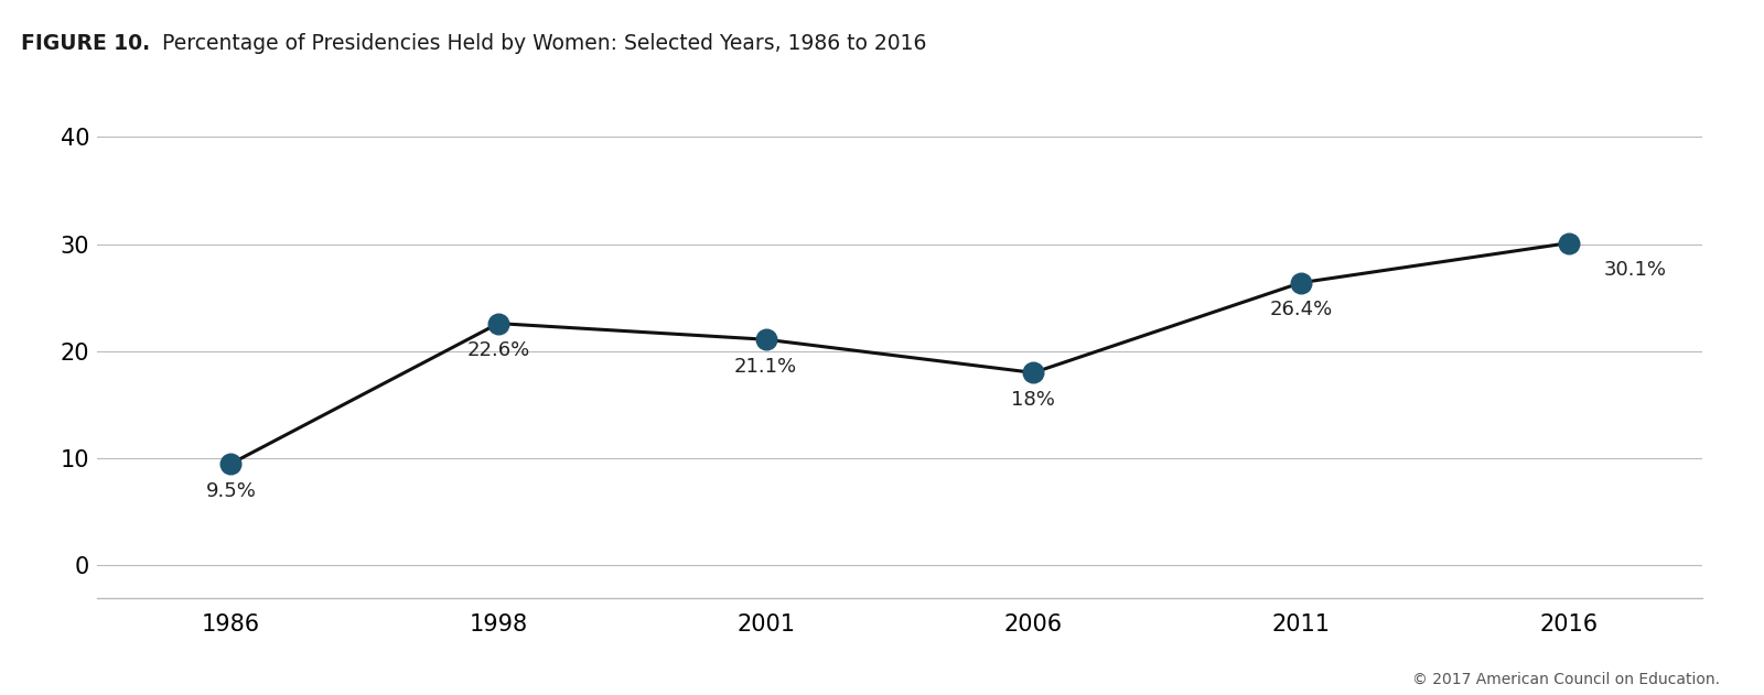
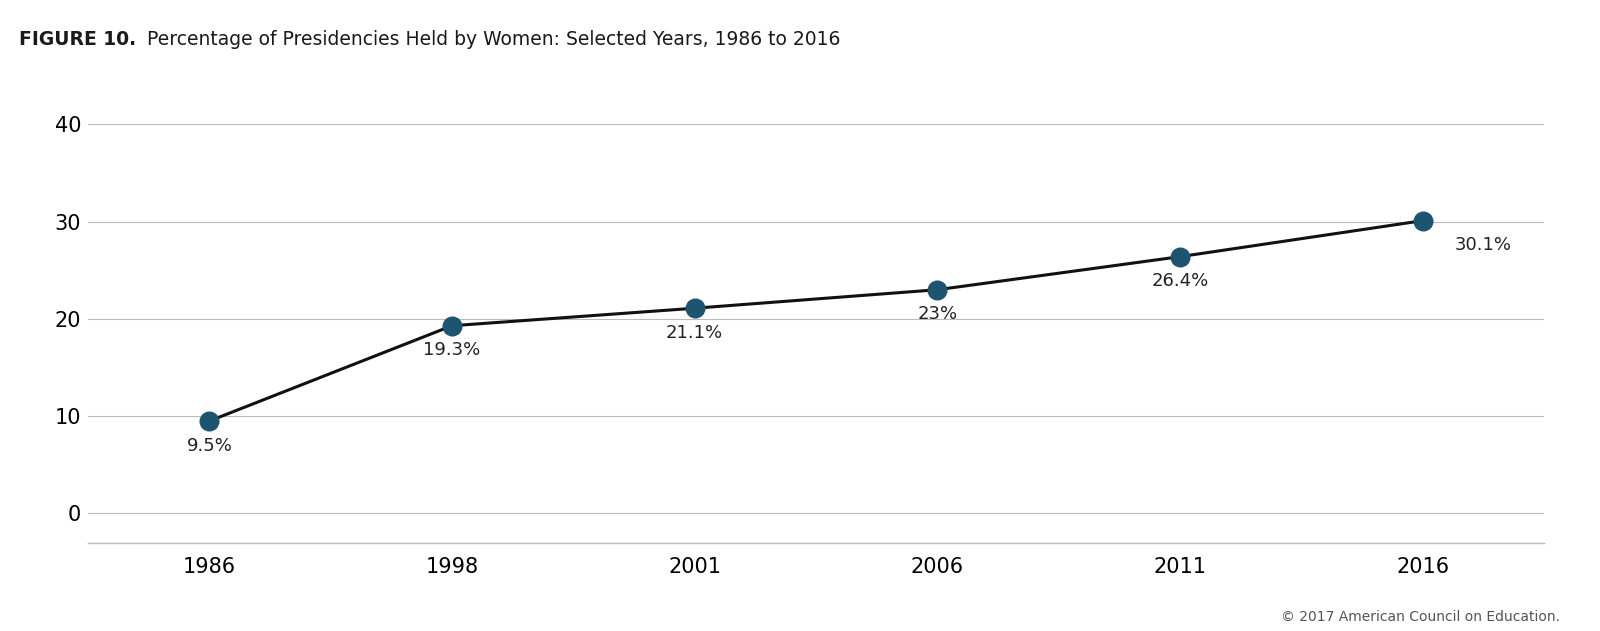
1998: 22.6% -> 19.3%
2006: 18% -> 23%
